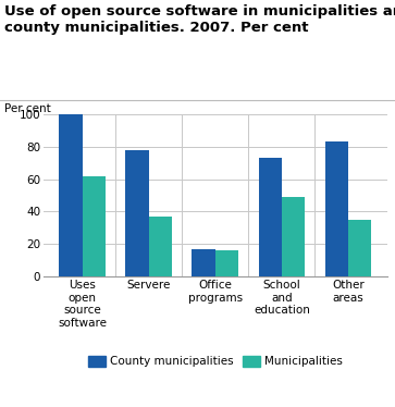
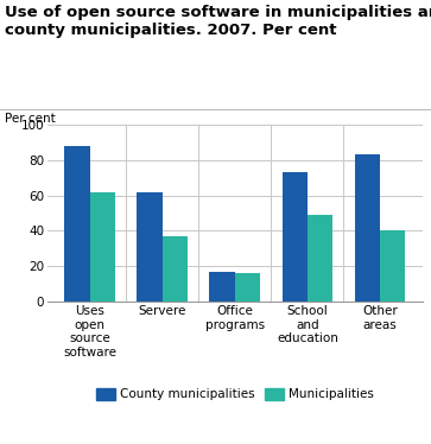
County municipalities/Uses open source software: 100 -> 88
County municipalities/Servere: 78 -> 62
Municipalities/Other areas: 35 -> 40
